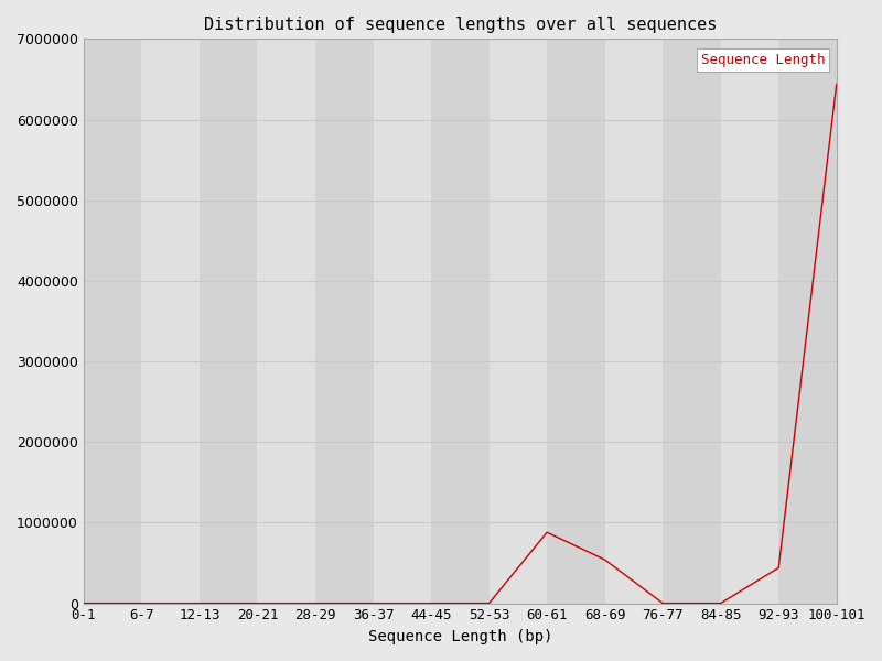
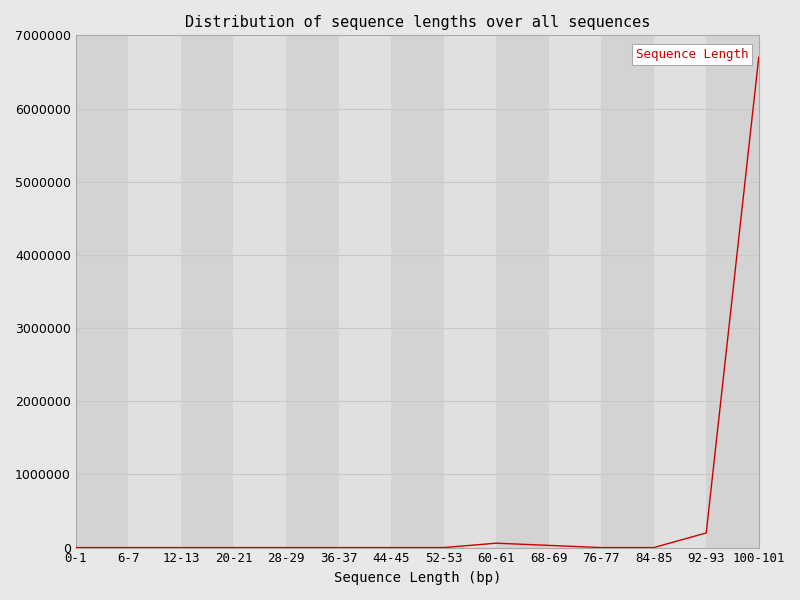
60-61: 880000 -> 60000
68-69: 540000 -> 30000
92-93: 440000 -> 200000
100-101: 6440000 -> 6700000
